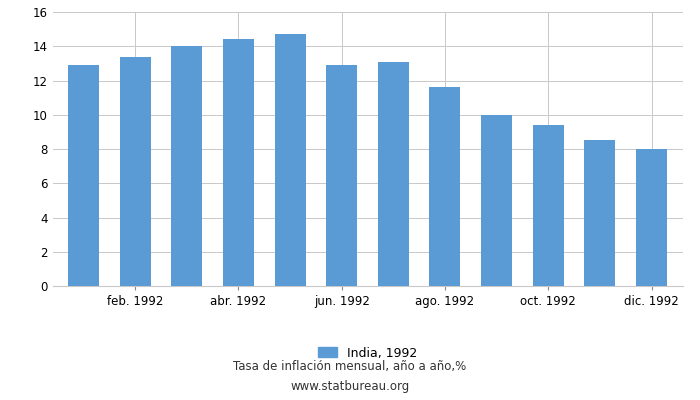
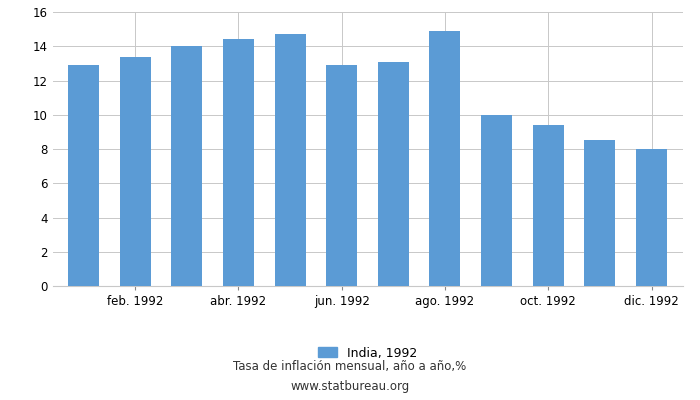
ago. 1992: 11.6 -> 14.9
